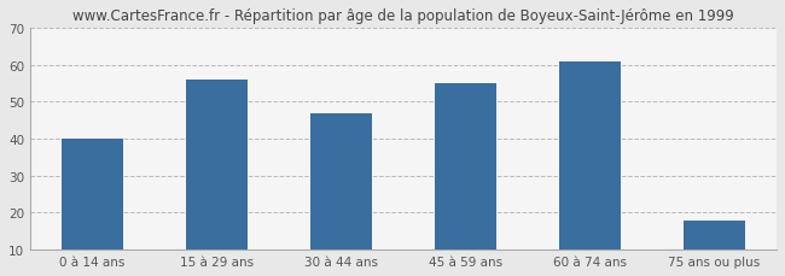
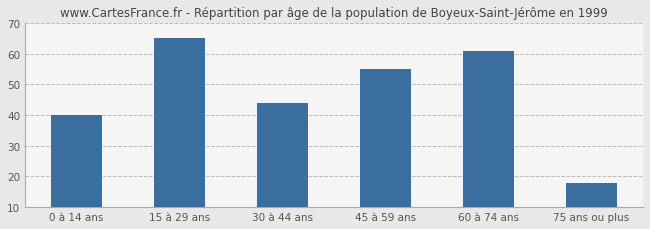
15 à 29 ans: 56 -> 65
30 à 44 ans: 47 -> 44
